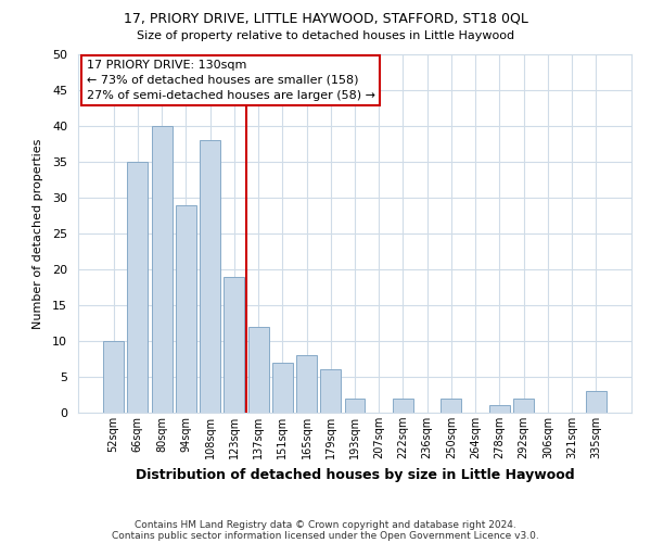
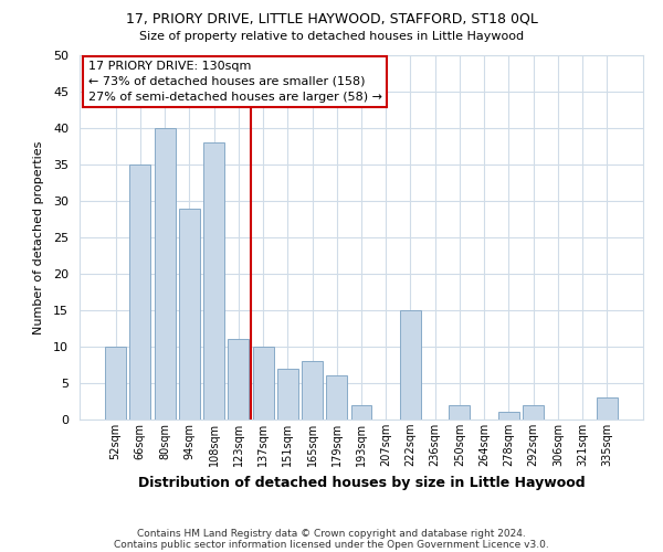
123sqm: 19 -> 11
137sqm: 12 -> 10
222sqm: 2 -> 15
